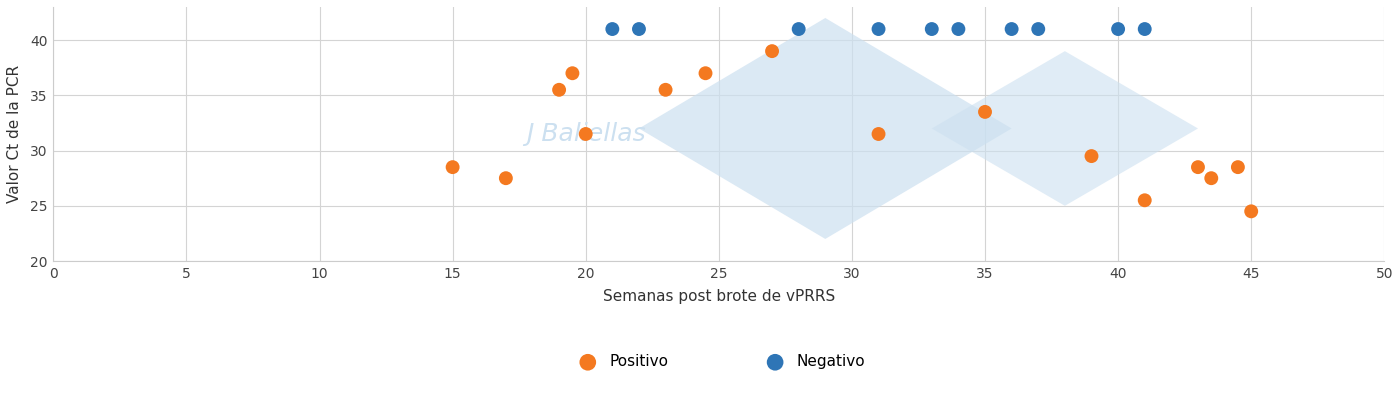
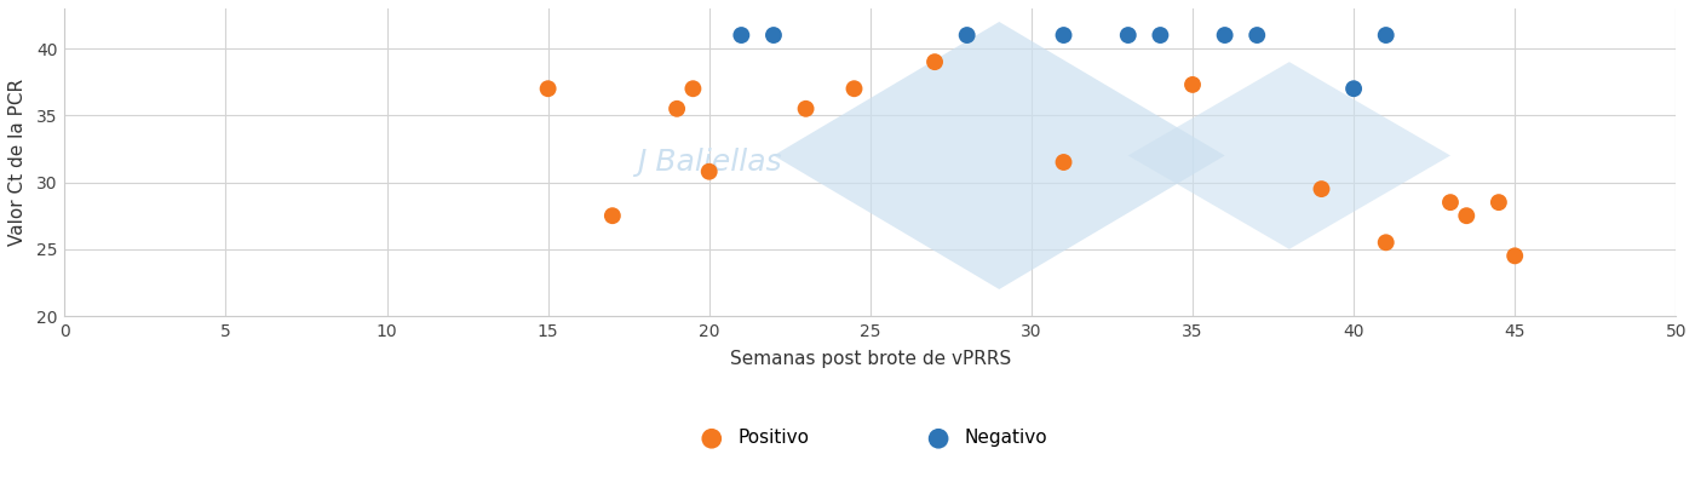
Positivo/15: 28.5 -> 37.0
Positivo/20: 31.5 -> 30.8
Positivo/35: 33.5 -> 37.3
Negativo/40: 41 -> 37
